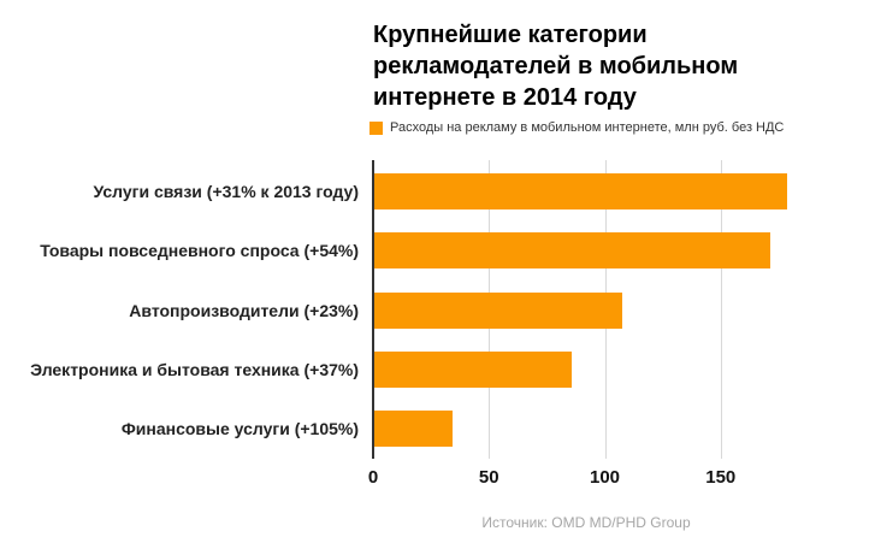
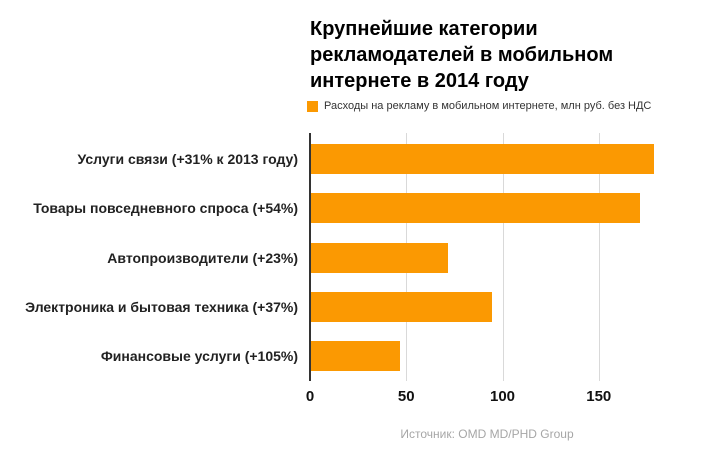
Автопроизводители (+23%): 107 -> 71
Электроника и бытовая техника (+37%): 85 -> 94
Финансовые услуги (+105%): 34 -> 46
